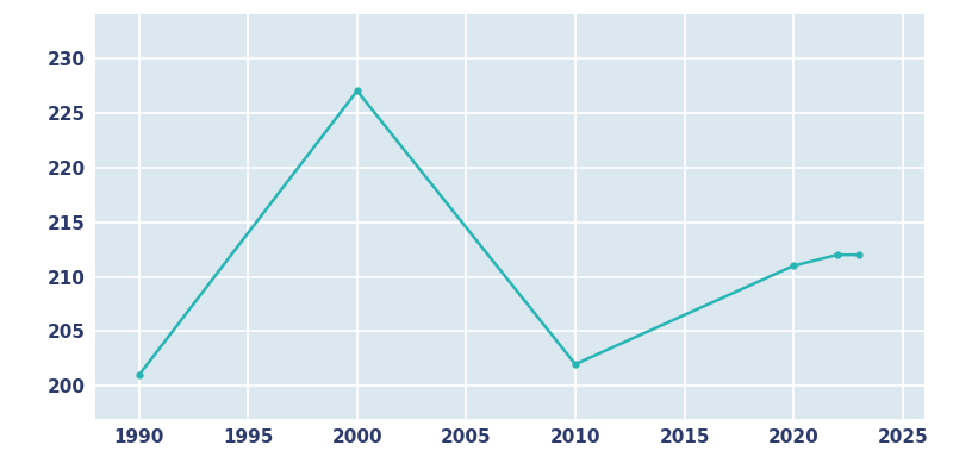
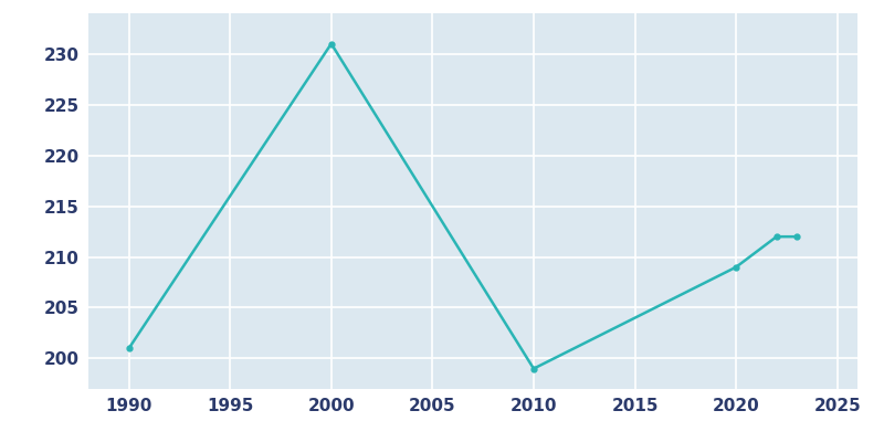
2000: 227 -> 231
2010: 202 -> 199
2020: 211 -> 209
